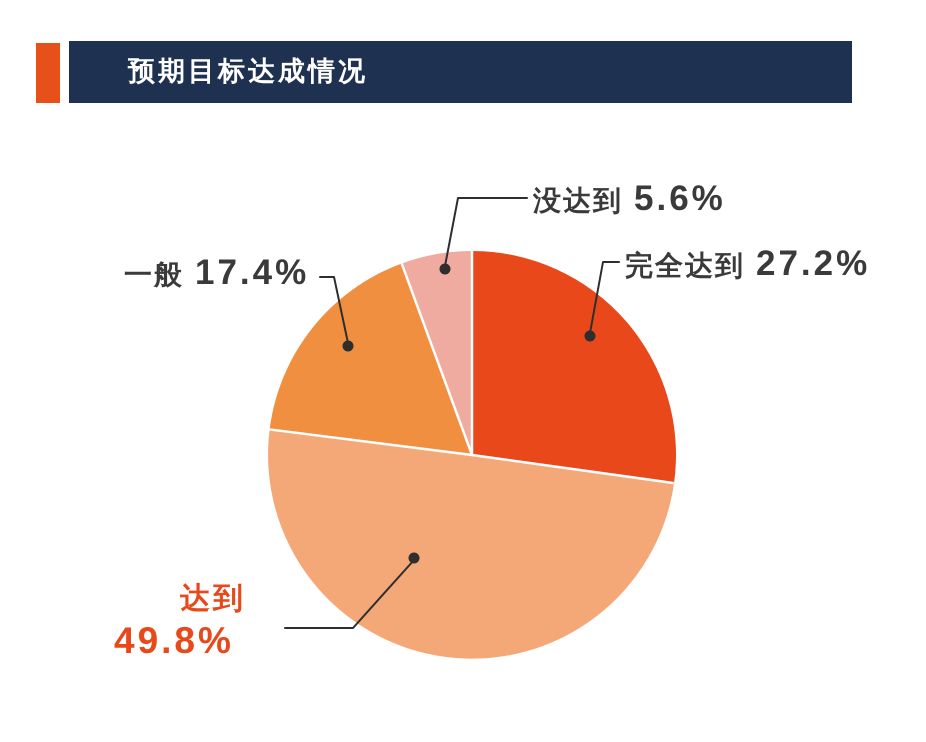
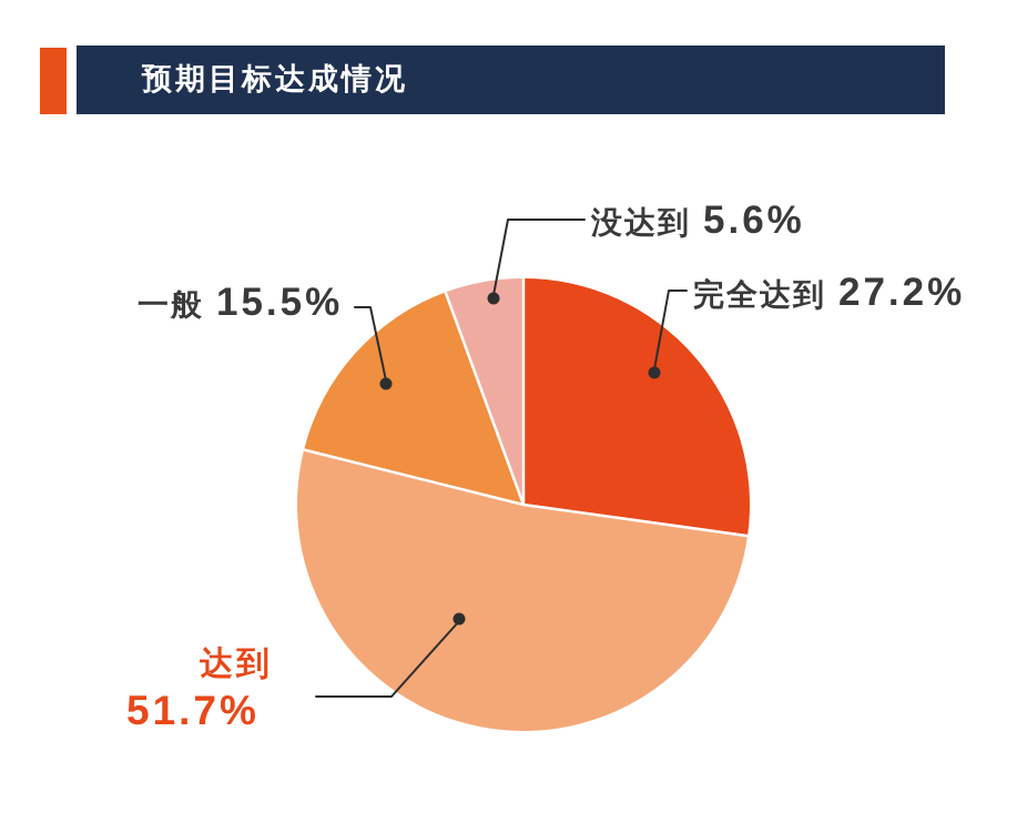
达到: 49.8% -> 51.7%
一般: 17.4% -> 15.5%
